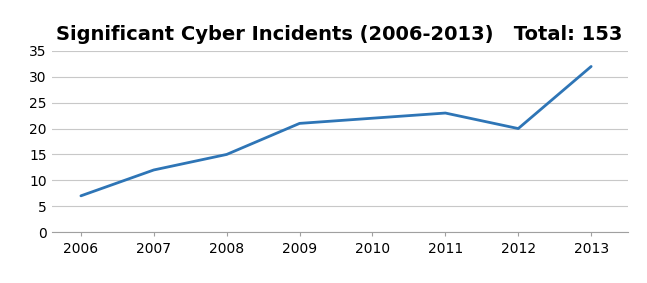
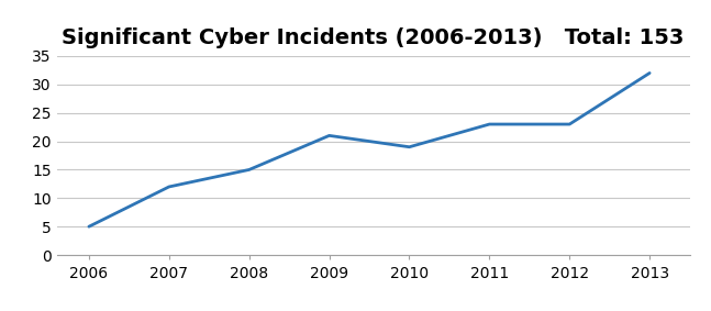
2006: 7 -> 5
2010: 22 -> 19
2012: 20 -> 23
